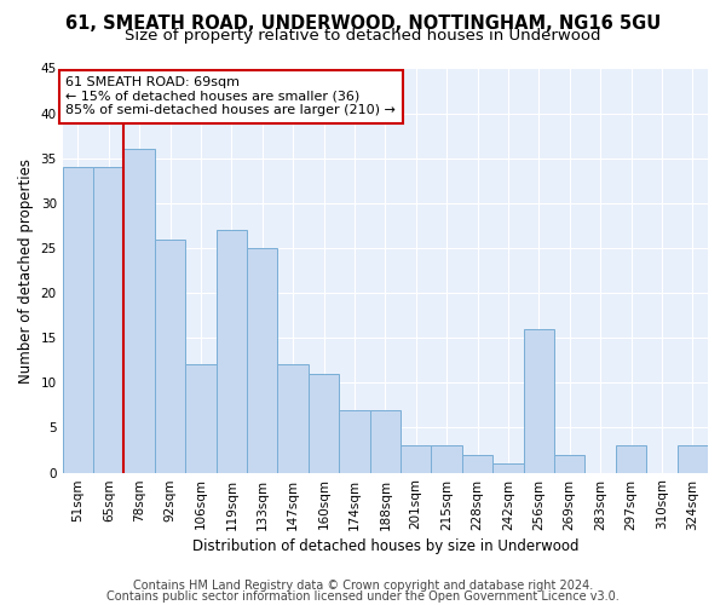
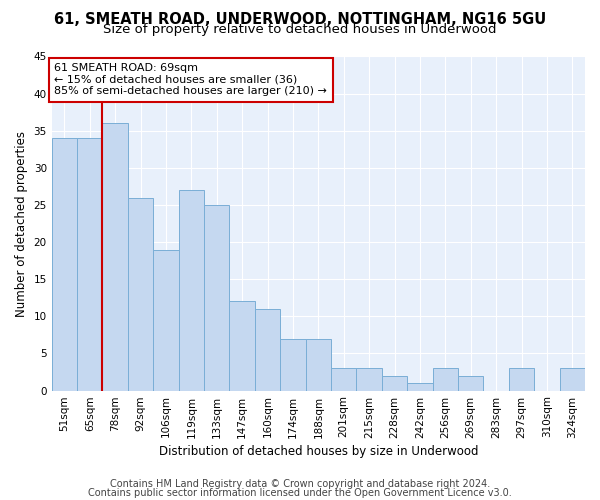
106sqm: 12 -> 19
256sqm: 16 -> 3
